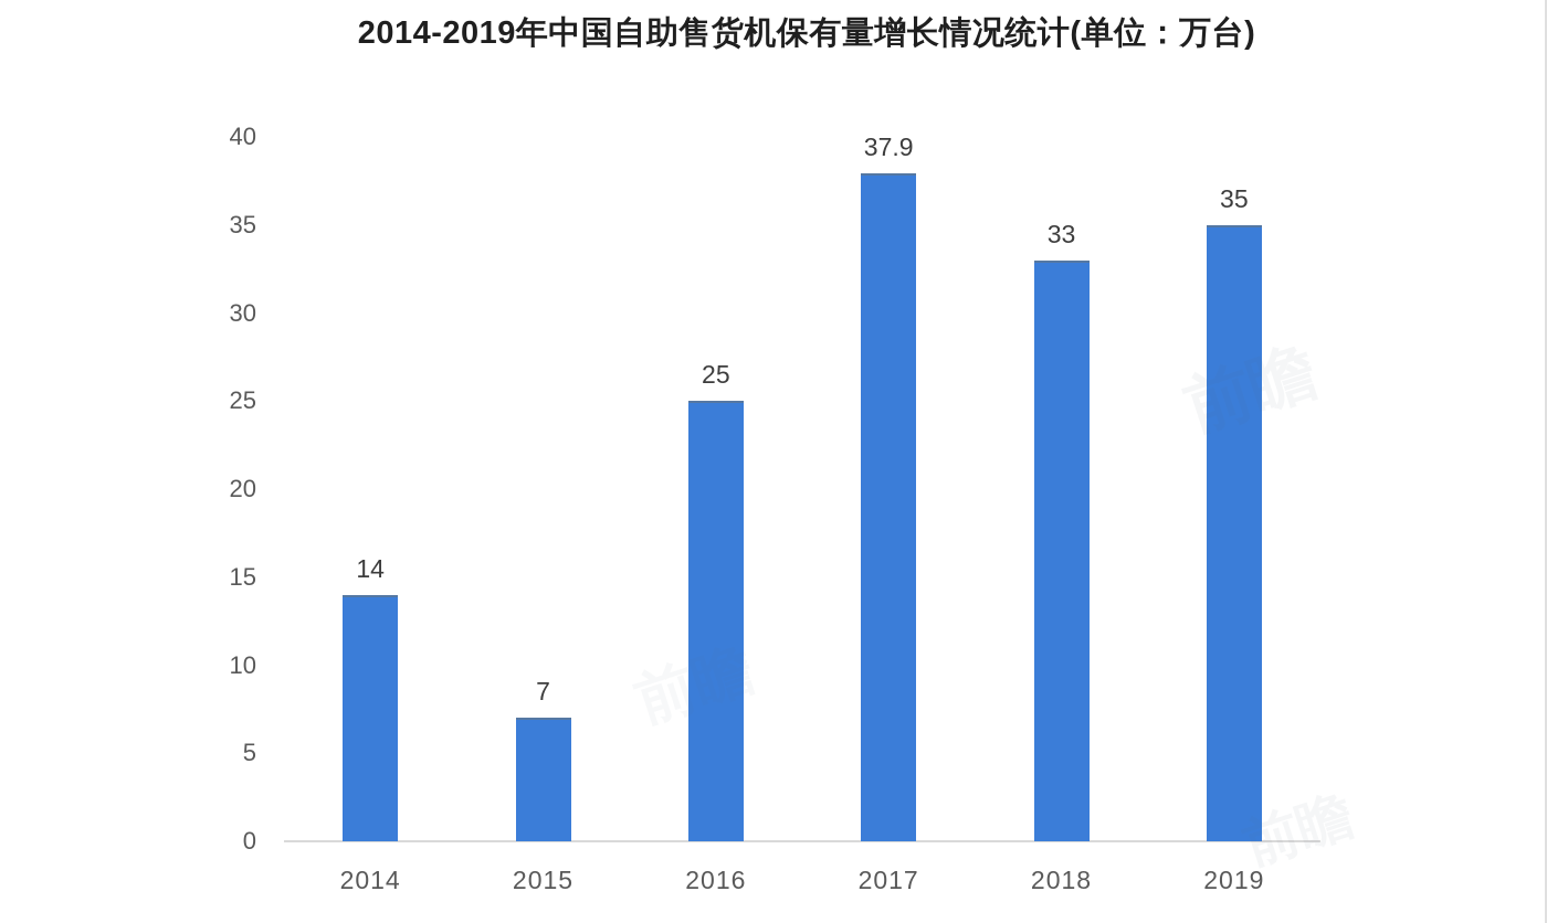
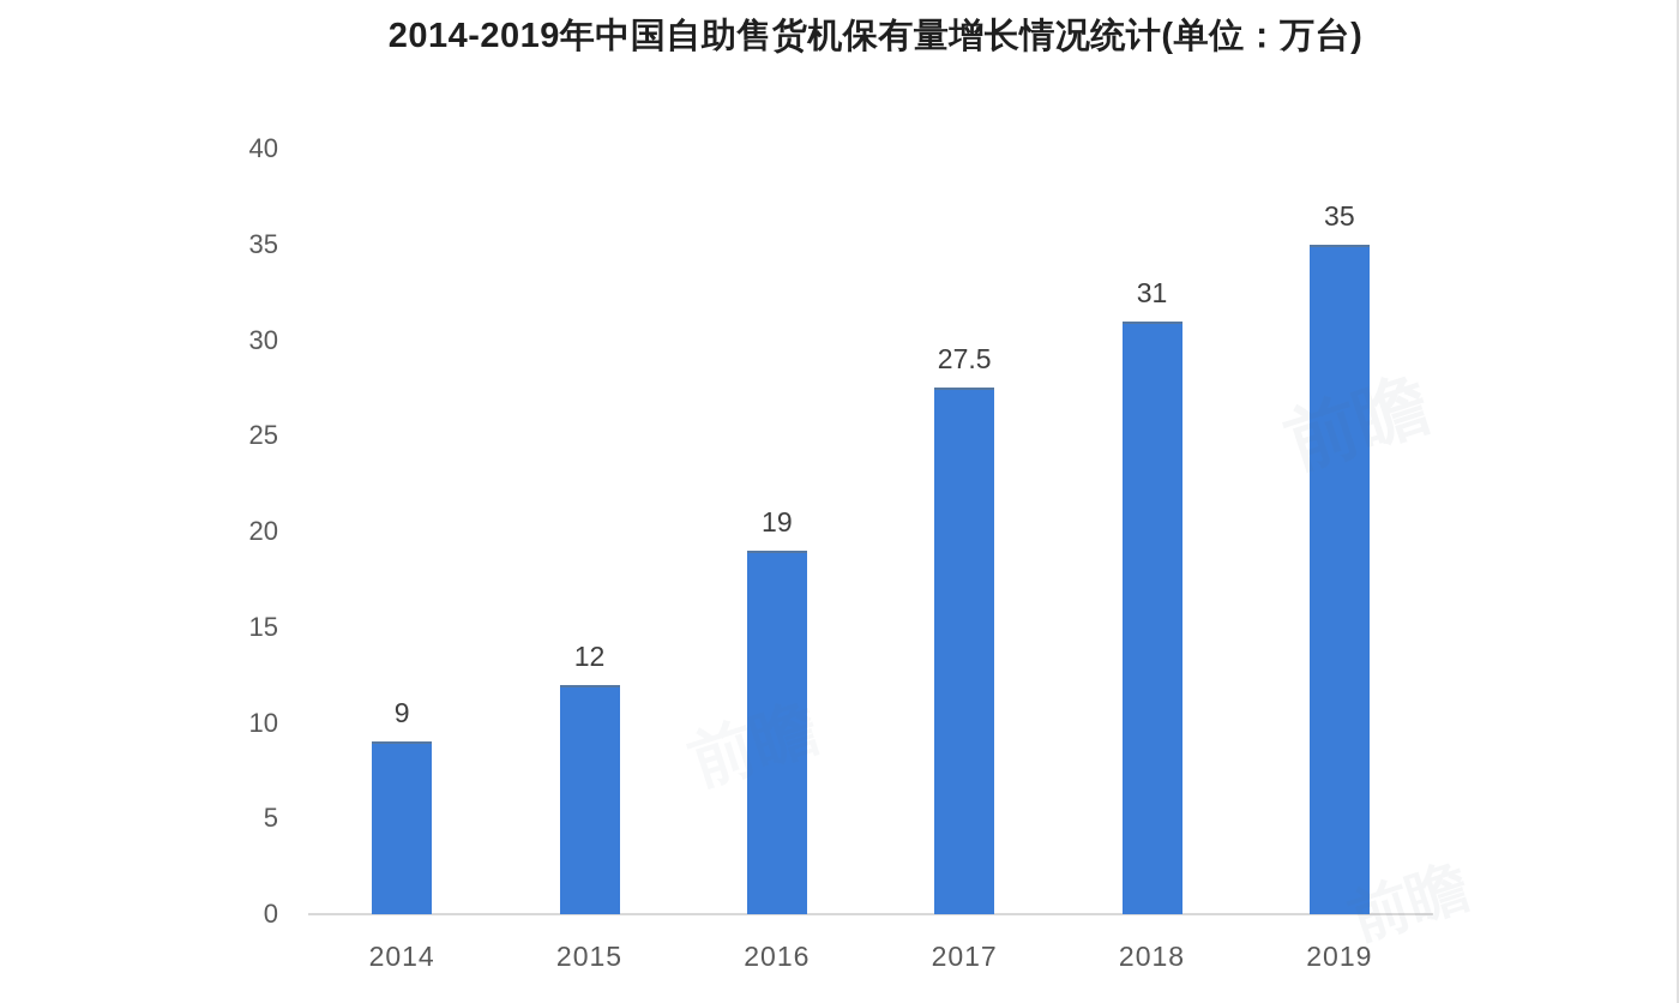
2014: 14 -> 9
2015: 7 -> 12
2016: 25 -> 19
2017: 37.9 -> 27.5
2018: 33 -> 31
